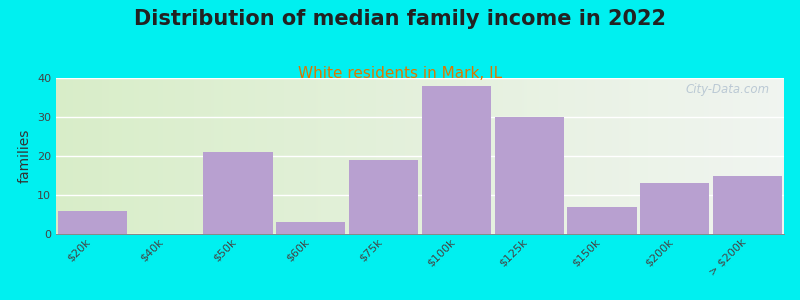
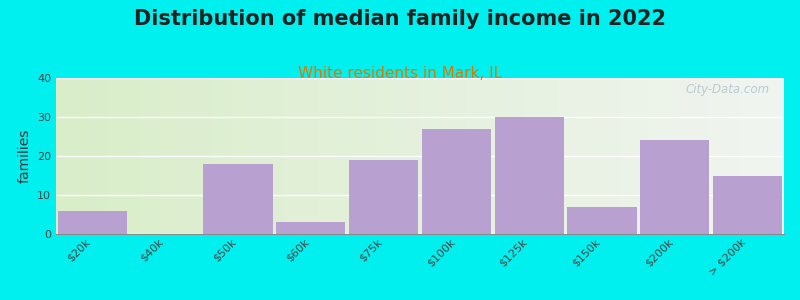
$50k: 21 -> 18
$100k: 38 -> 27
$200k: 13 -> 24
